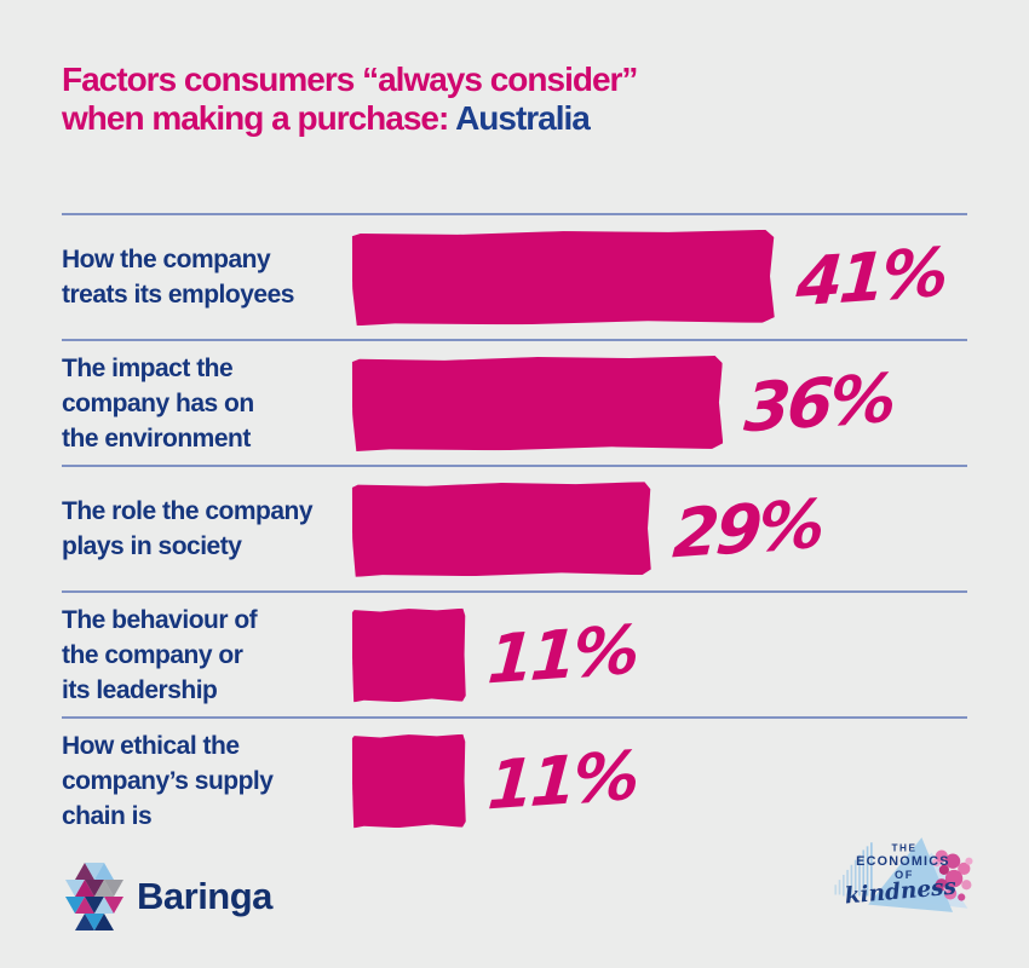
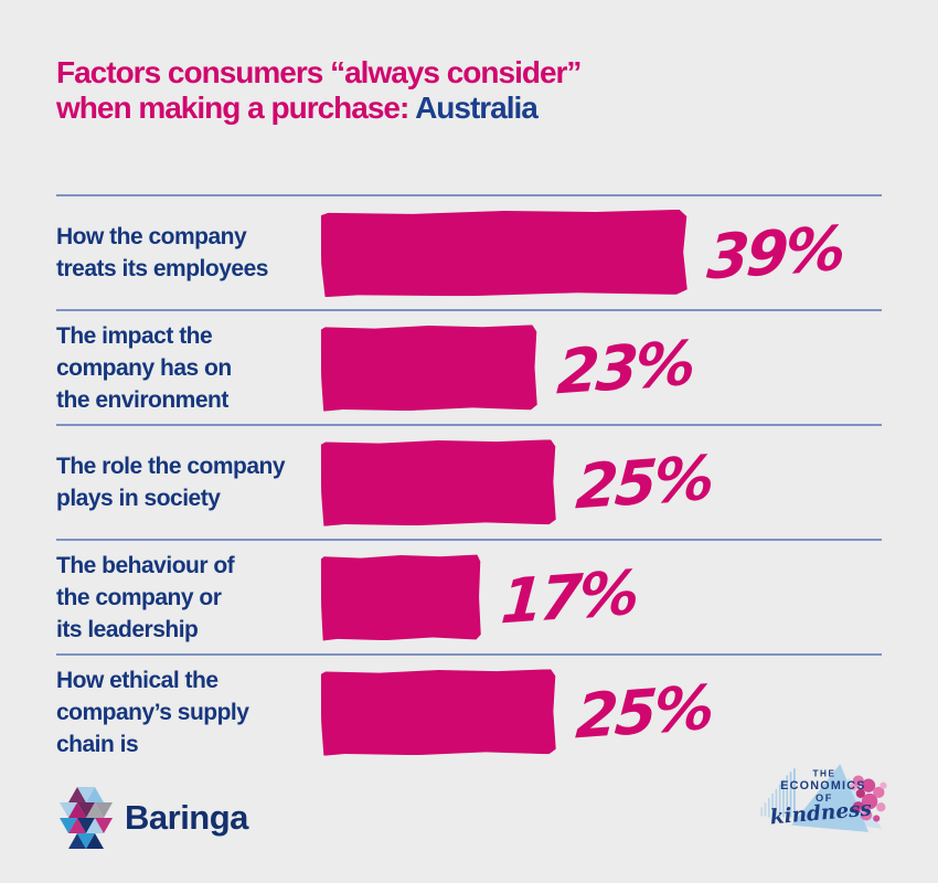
How the company treats its employees: 41% -> 39%
The impact the company has on the environment: 36% -> 23%
The role the company plays in society: 29% -> 25%
The behaviour of the company or its leadership: 11% -> 17%
How ethical the company’s supply chain is: 11% -> 25%
